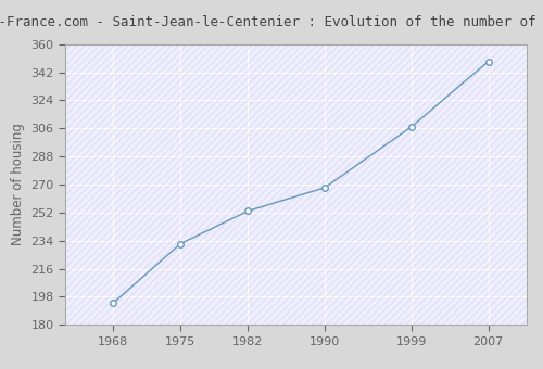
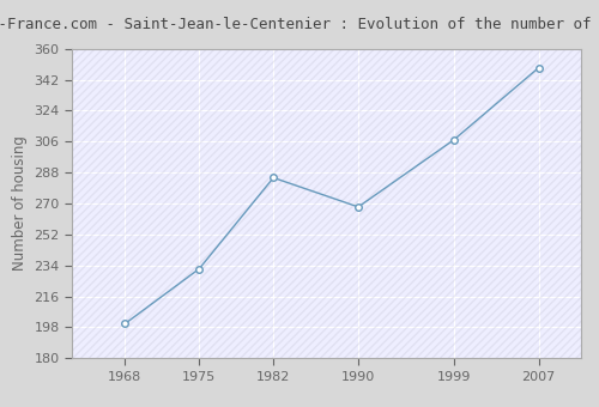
1968: 194 -> 200
1982: 253 -> 285
